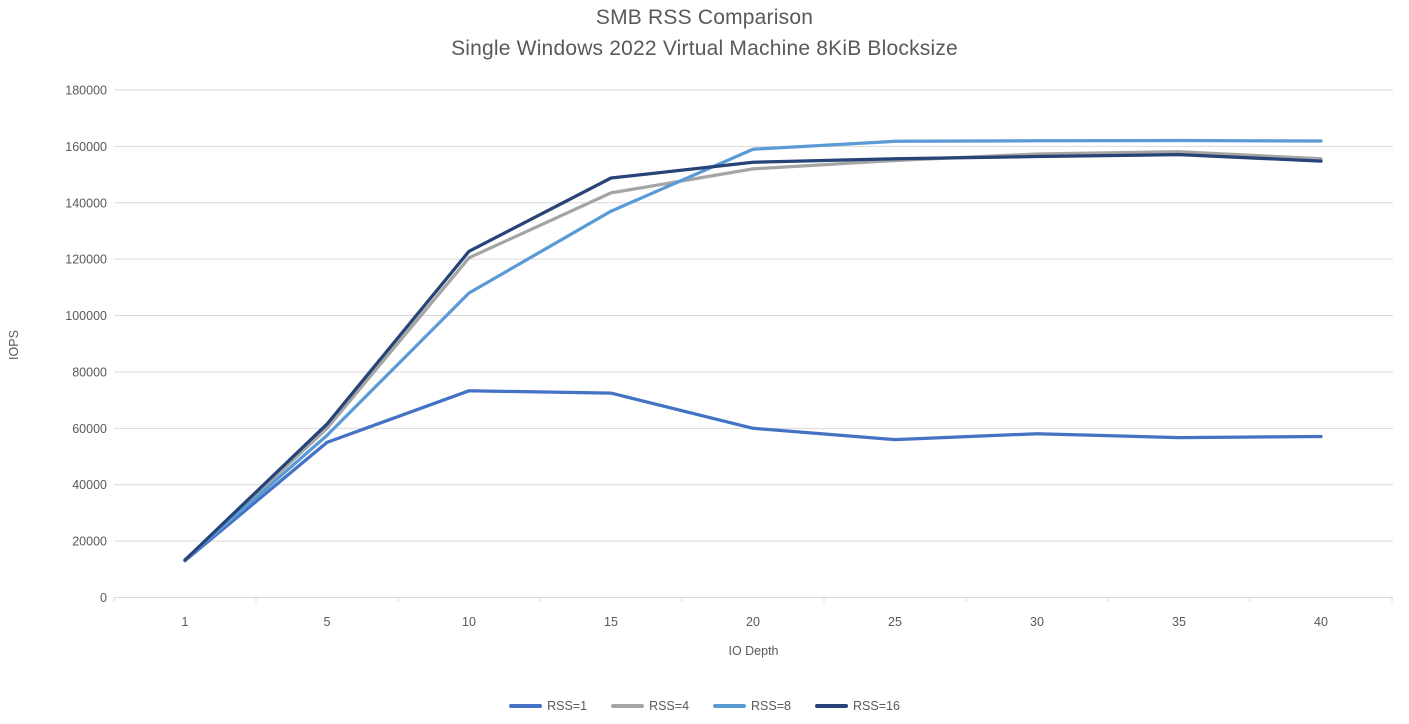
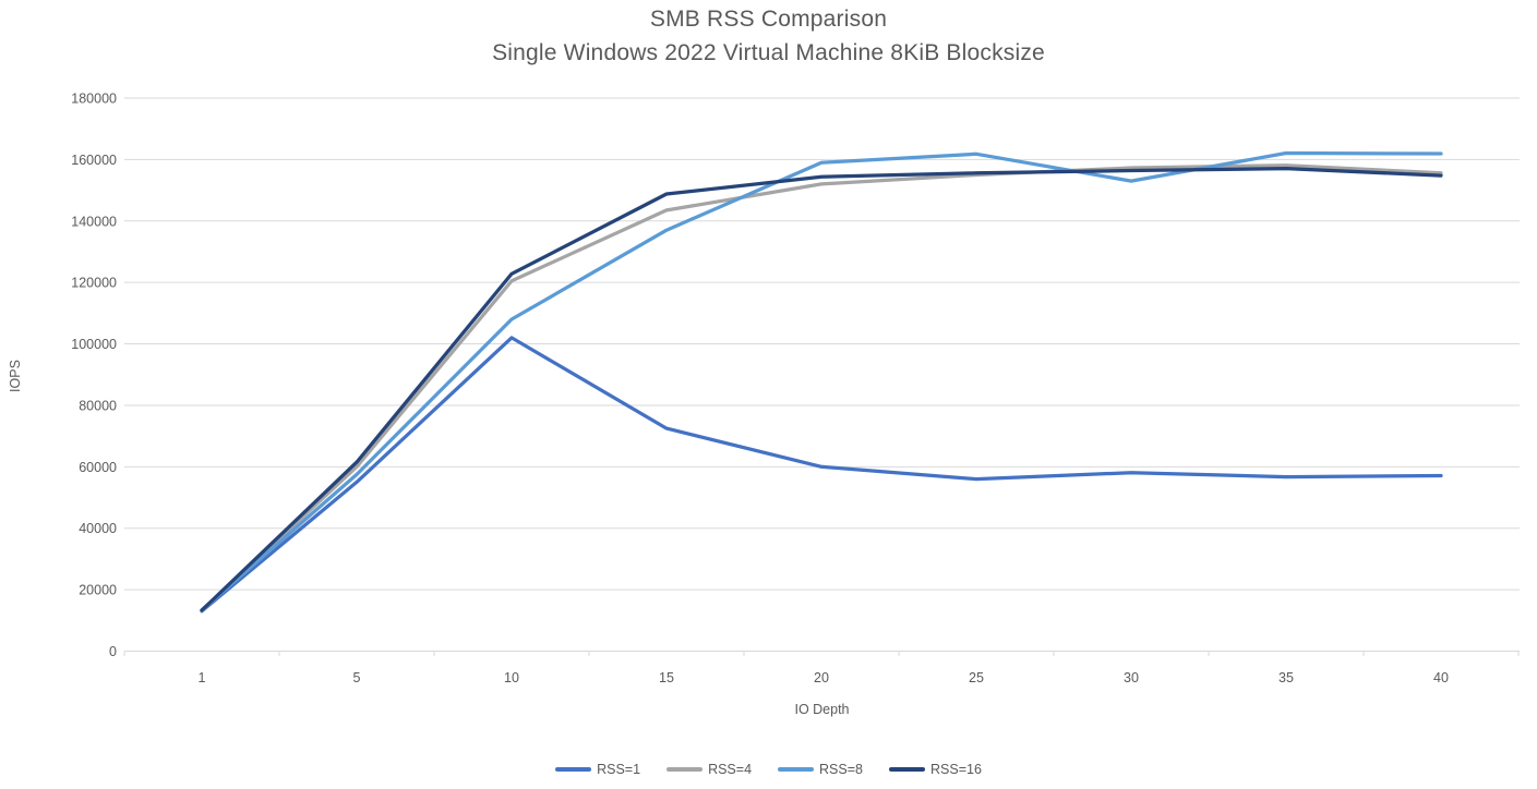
RSS=1/10: 73000 -> 102000
RSS=8/30: 162000 -> 153000
